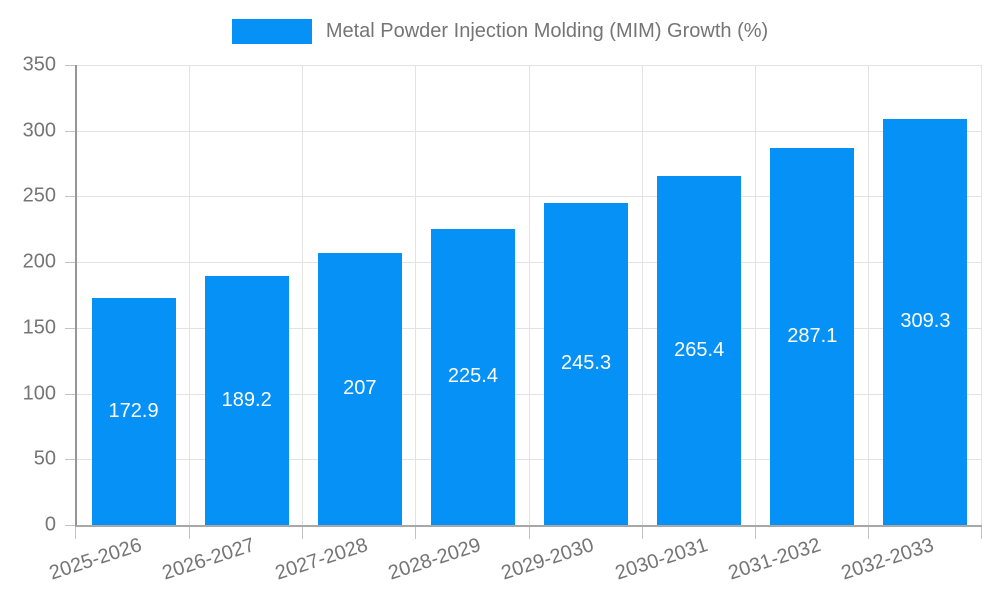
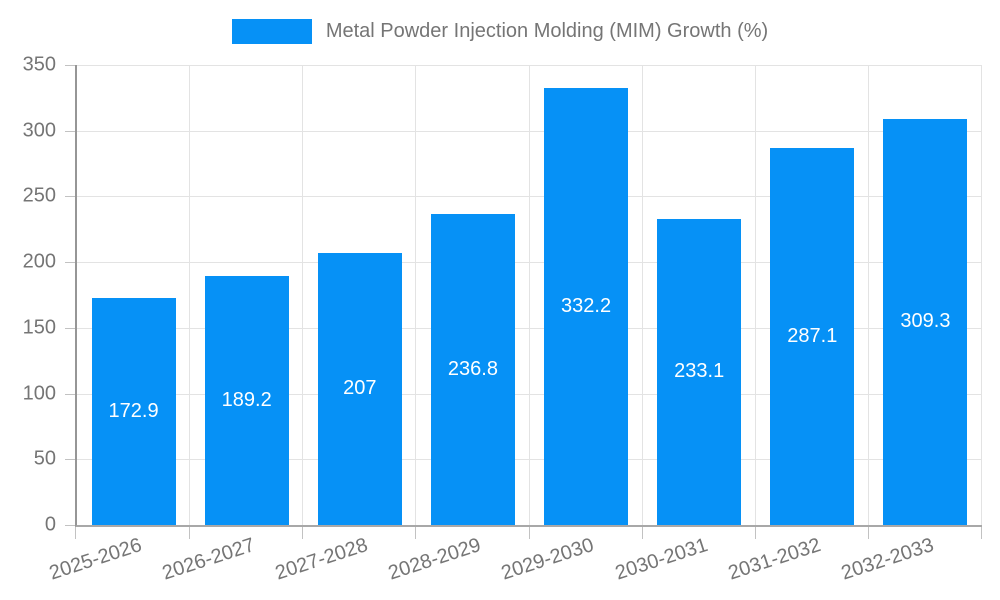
2028-2029: 225.4 -> 236.8
2029-2030: 245.3 -> 332.2
2030-2031: 265.4 -> 233.1
